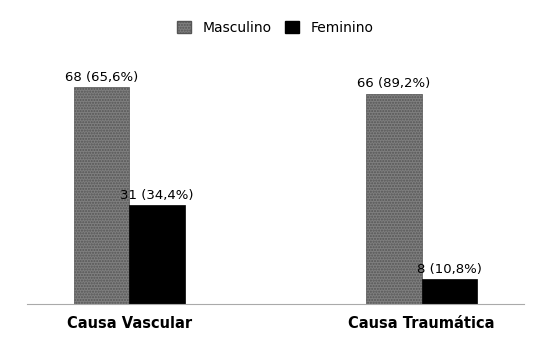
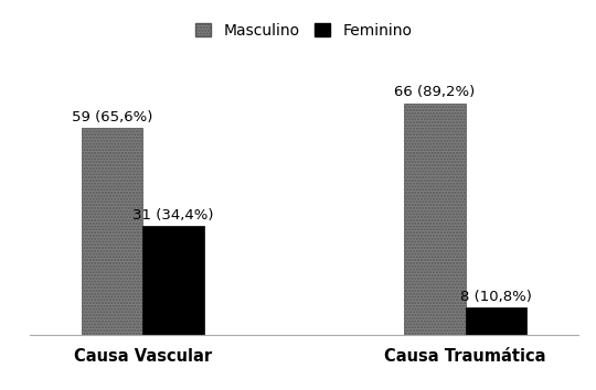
Masculino/Causa Vascular: 68 -> 59
